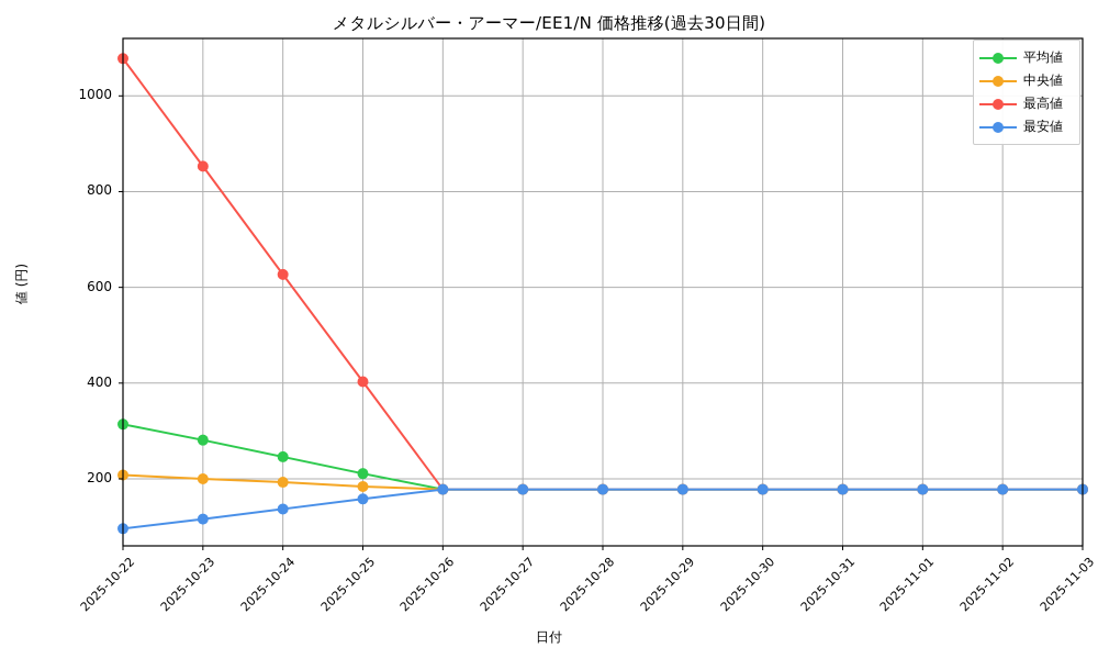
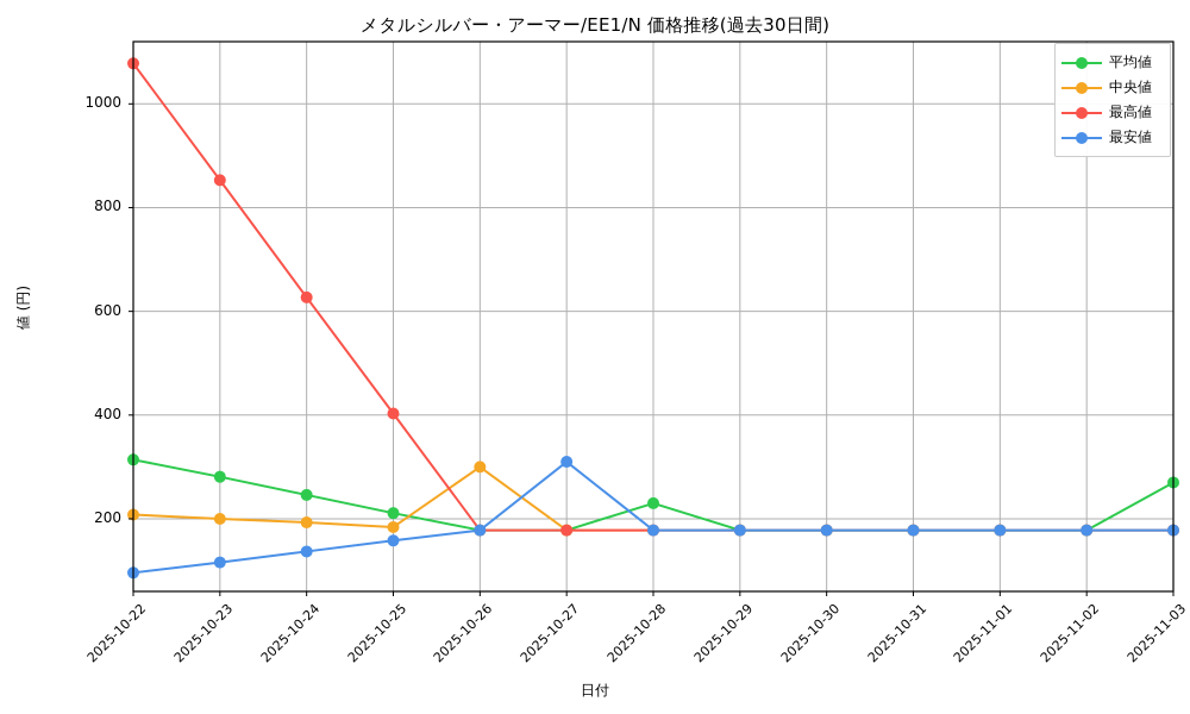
中央値/2025-10-26: 180 -> 300
最安値/2025-10-27: 180 -> 310
平均値/2025-10-28: 180 -> 230
平均値/2025-11-03: 180 -> 270
